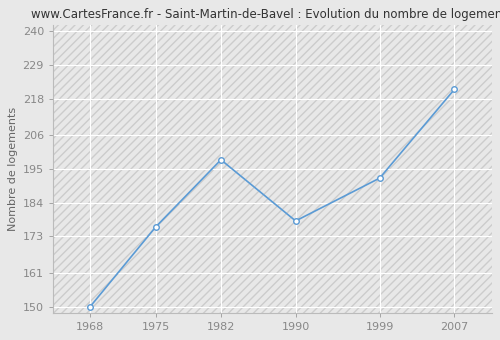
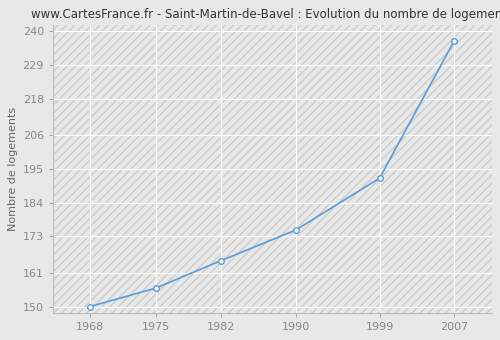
1975: 176 -> 156
1982: 198 -> 165
1990: 178 -> 175
2007: 221 -> 237
